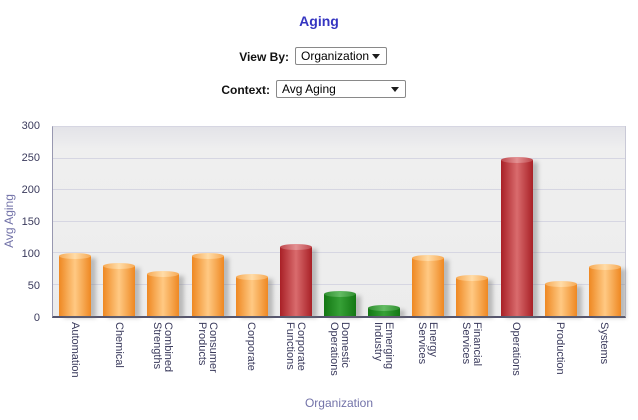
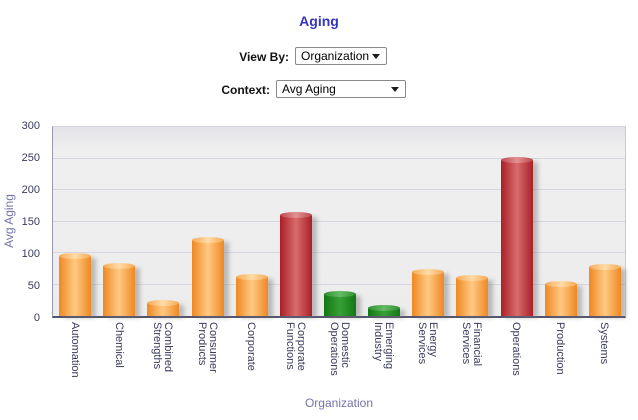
Combined Strengths: 70 -> 20
Consumer Products: 100 -> 120
Corporate Functions: 110 -> 160
Energy Services: 90 -> 70
